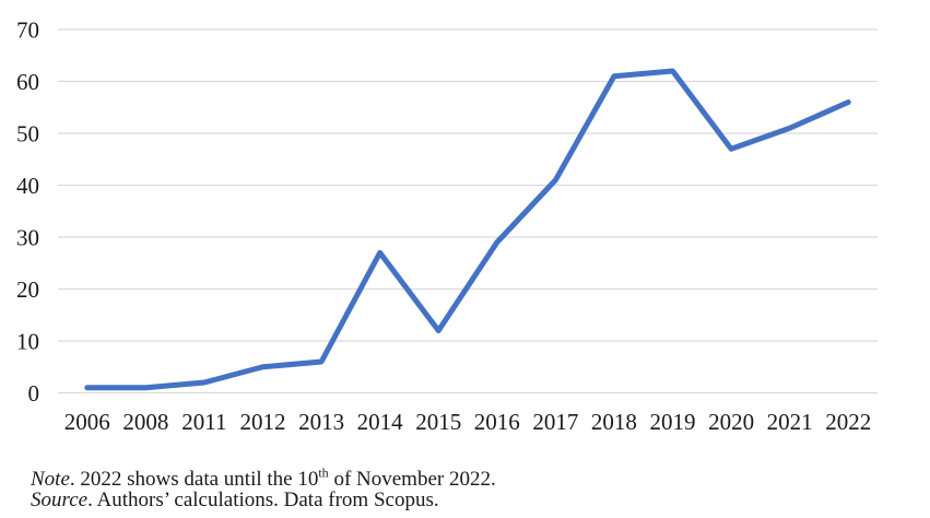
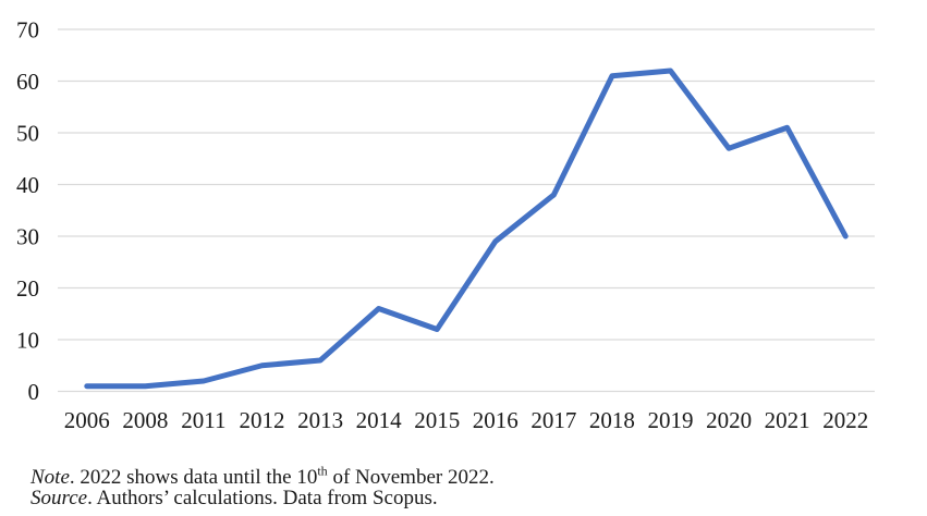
2014: 27 -> 16
2017: 41 -> 38
2022: 56 -> 30
